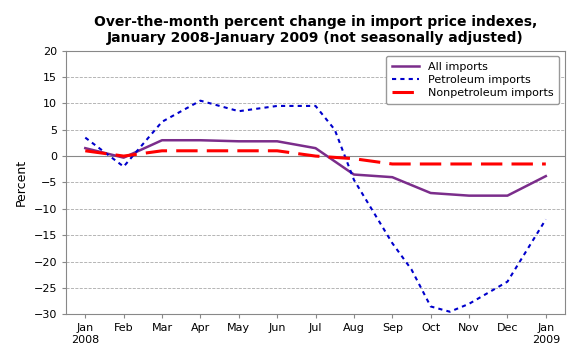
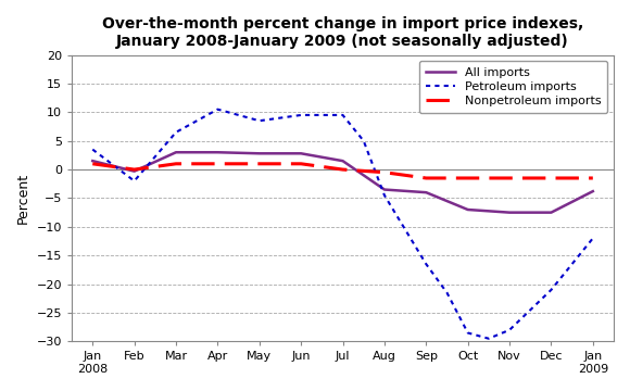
Petroleum imports/Dec: -23.8 -> -21.0
